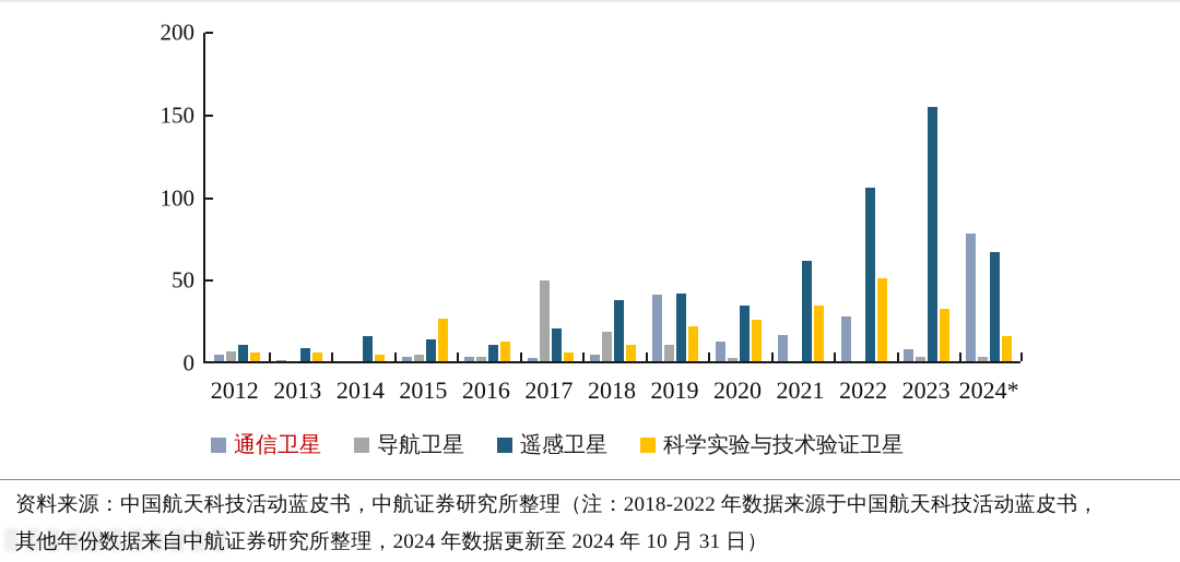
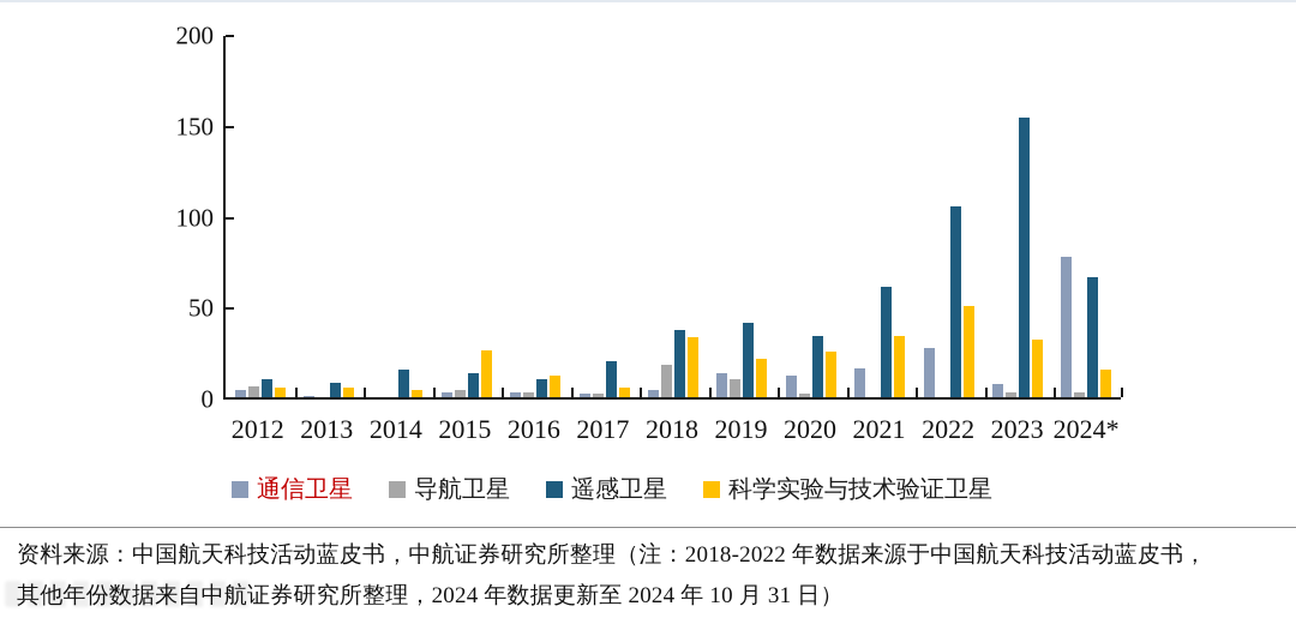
导航卫星/2017: 49 -> 2
科学实验与技术验证卫星/2018: 10 -> 33
通信卫星/2019: 40 -> 13
